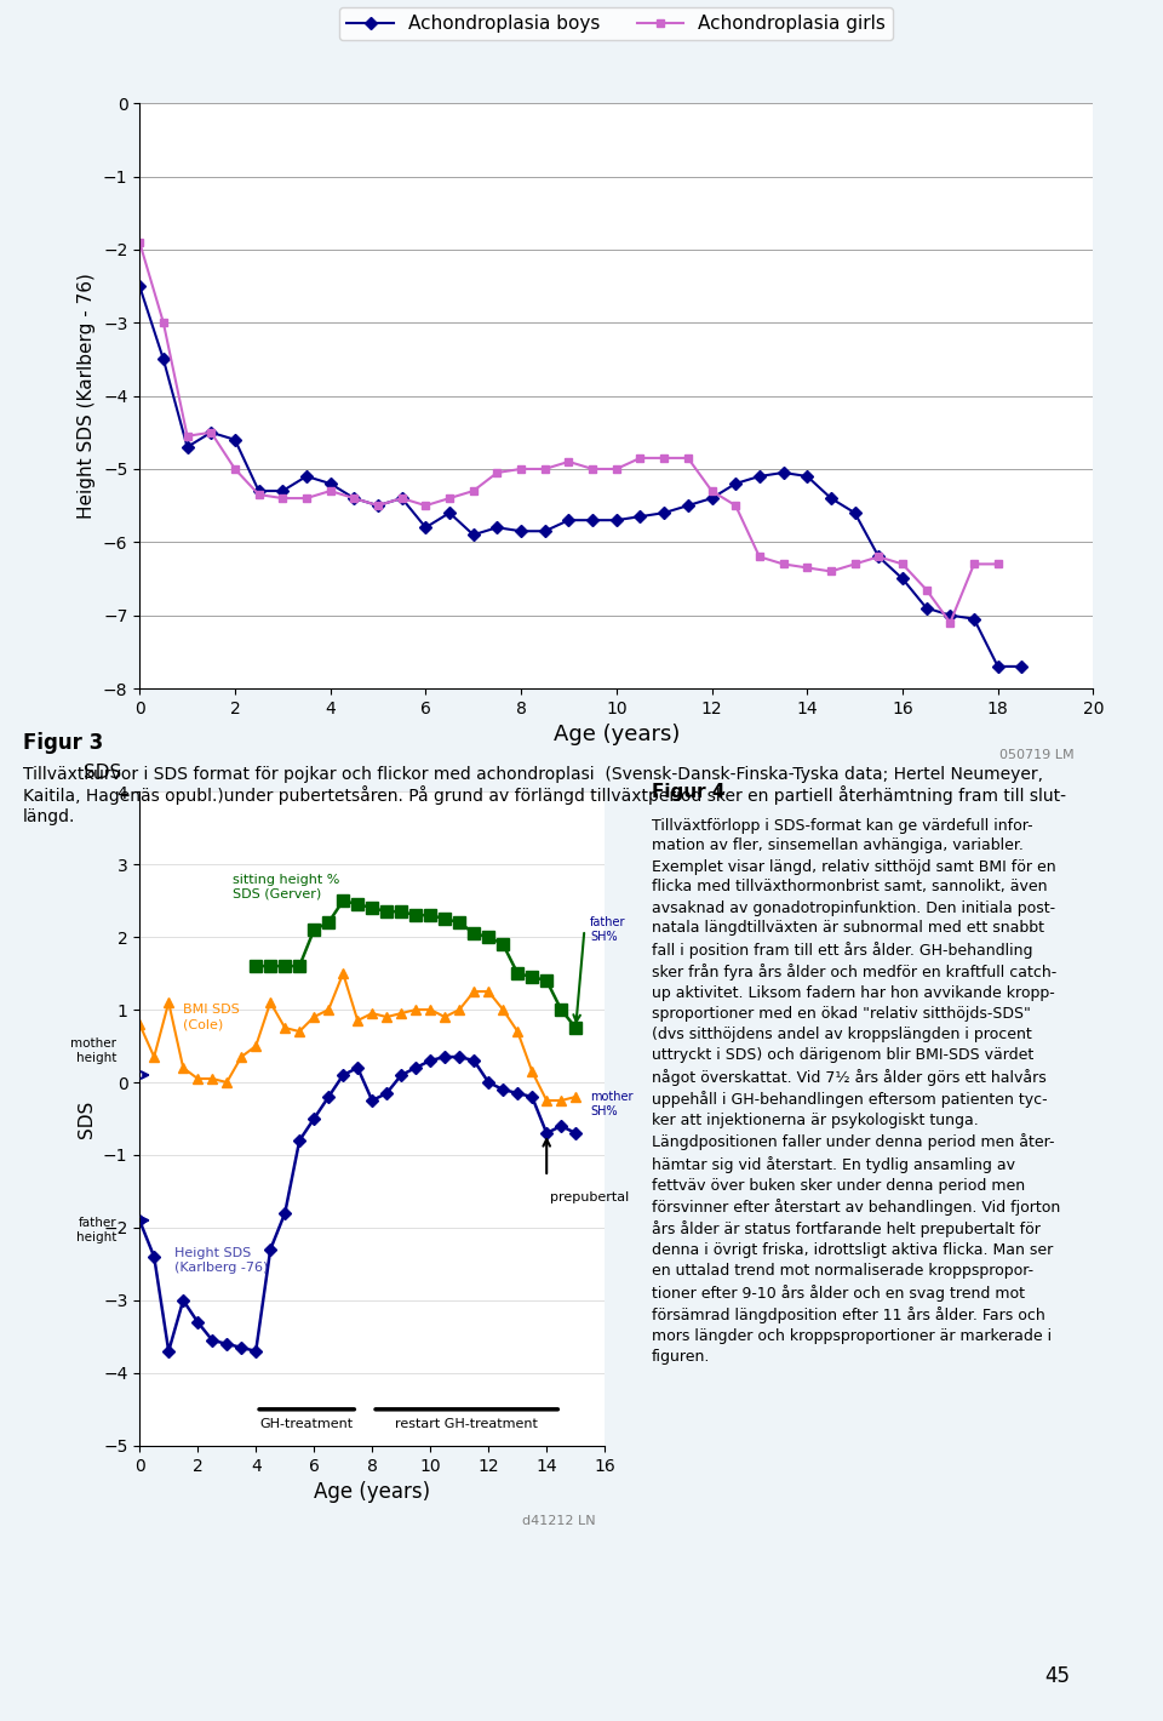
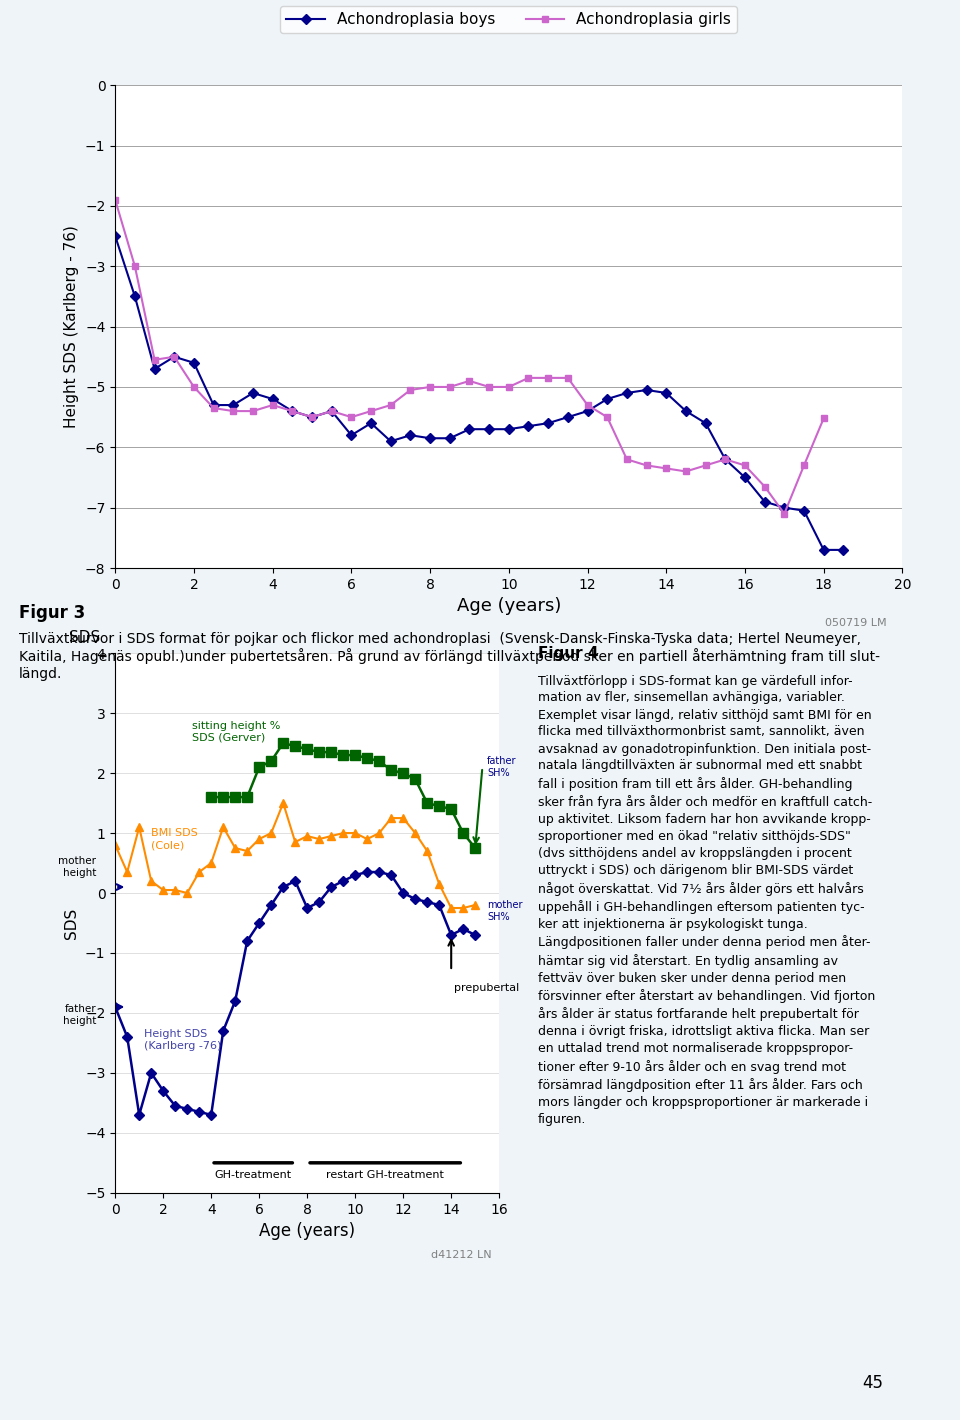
Achondroplasia girls/18: -6.30 -> -5.52
